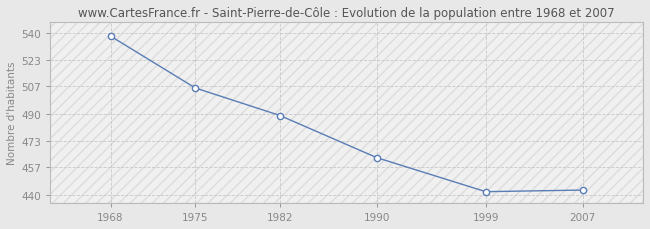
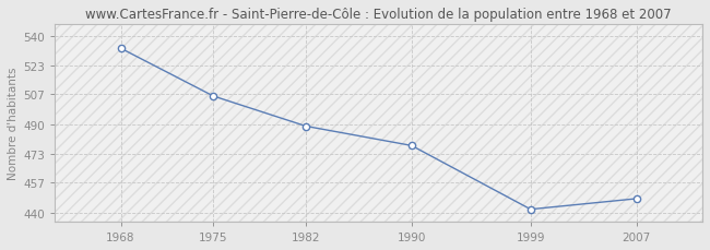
1968: 538 -> 533
1990: 463 -> 478
2007: 443 -> 448
